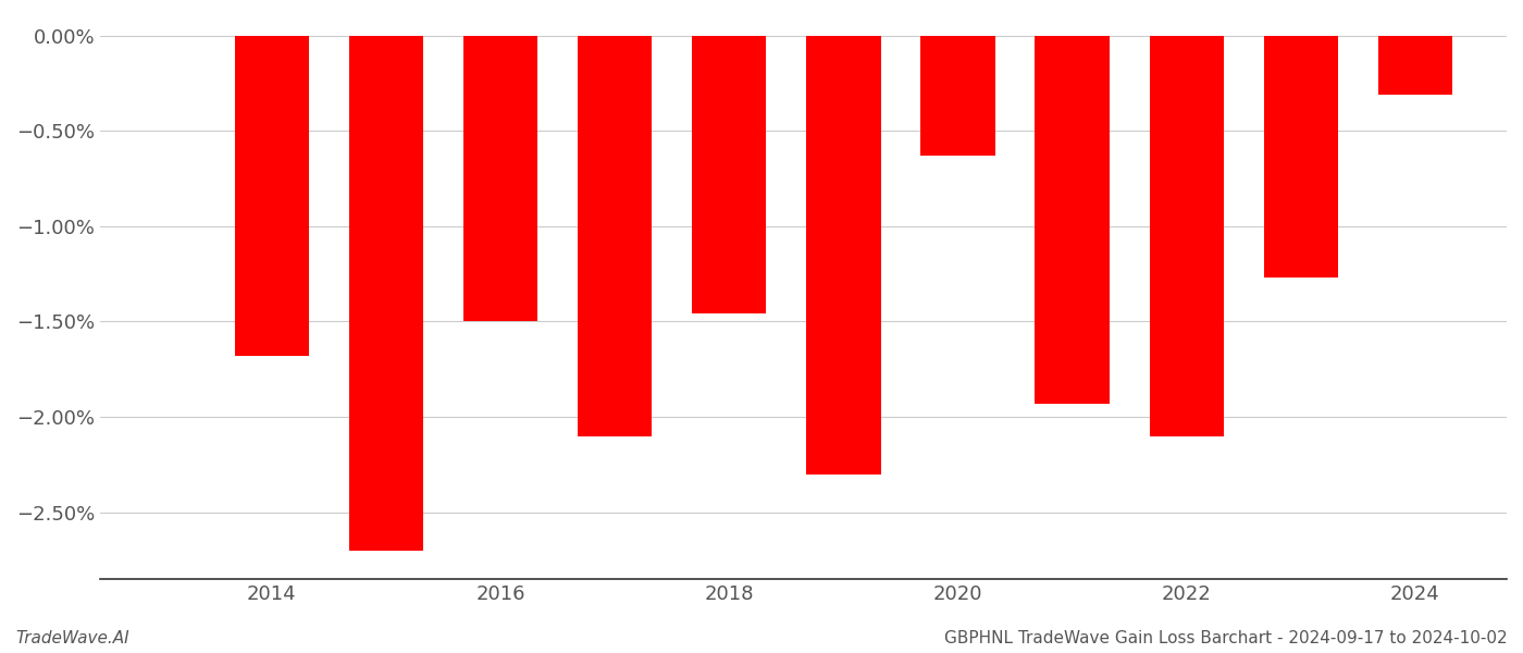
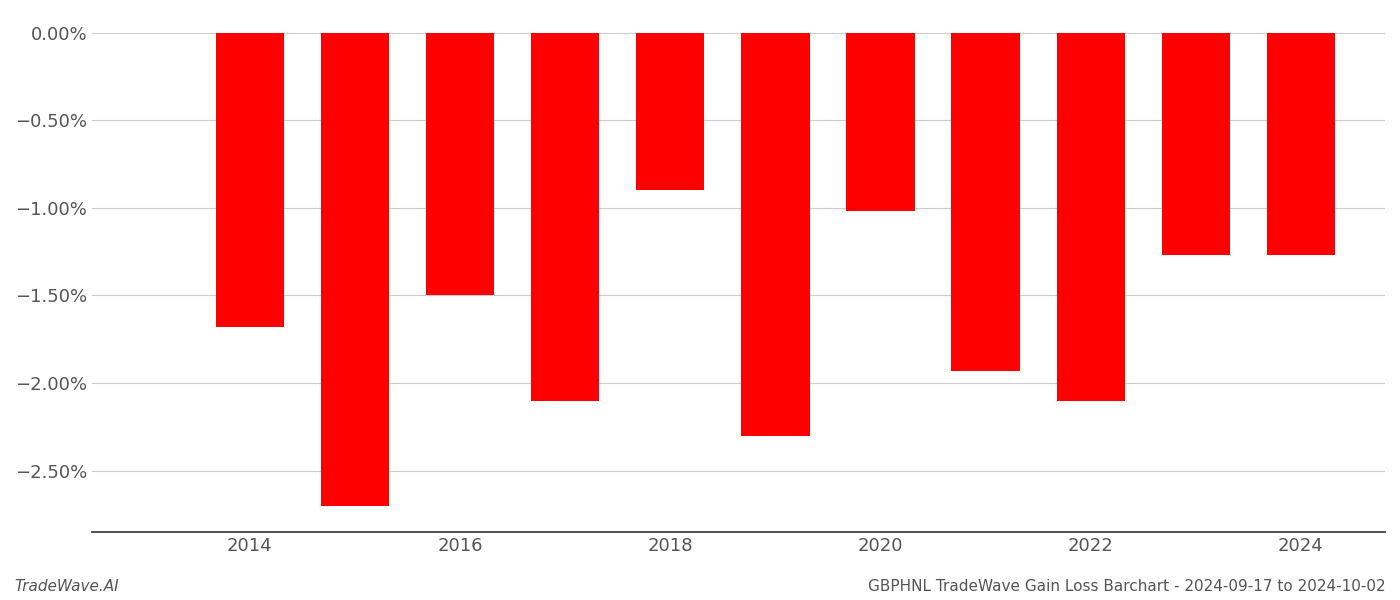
2018: -1.46% -> -0.90%
2020: -0.63% -> -1.02%
2024: -0.31% -> -1.27%
